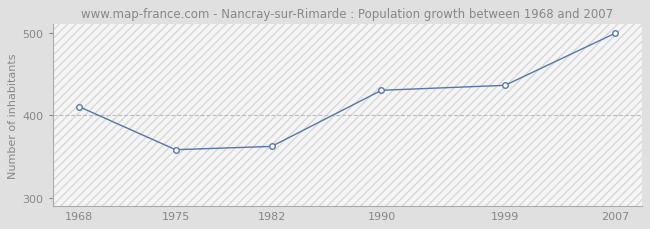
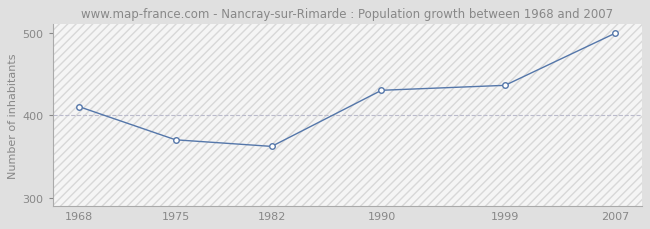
1975: 358 -> 370
